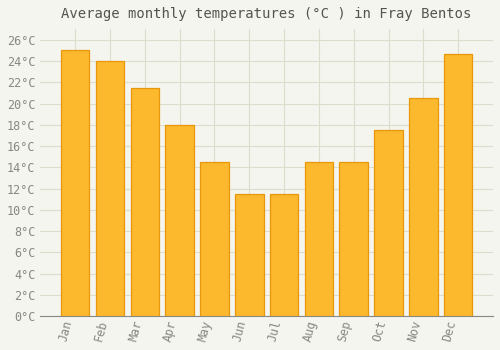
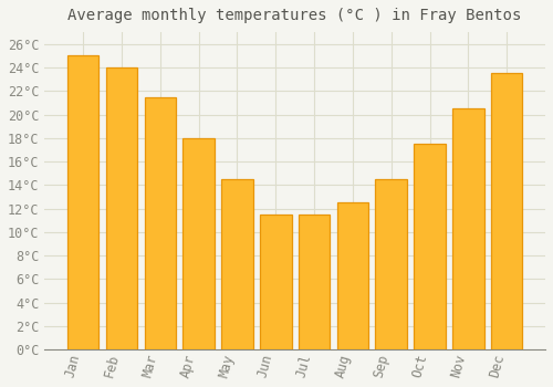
Aug: 14.5°C -> 12.5°C
Dec: 24.7°C -> 23.5°C
